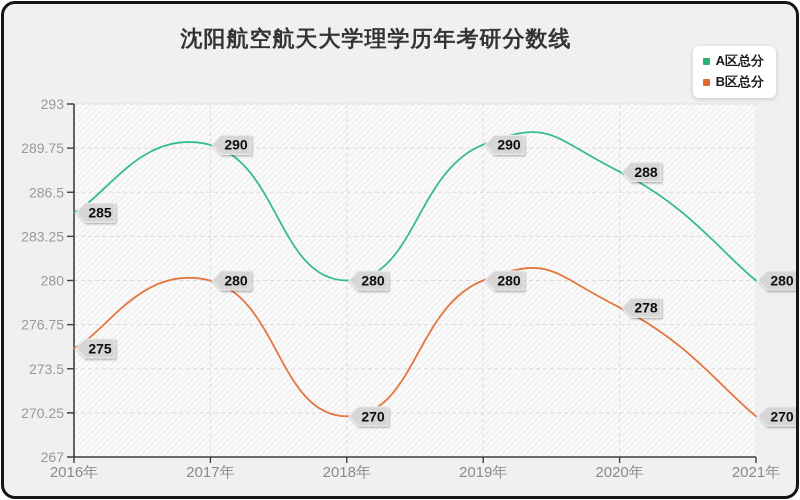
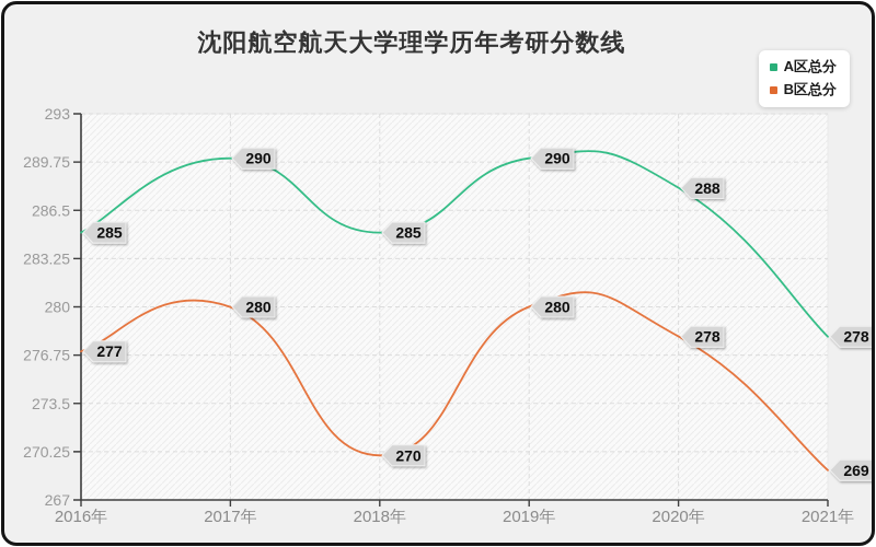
B区总分/2016年: 275 -> 277
A区总分/2018年: 280 -> 285
A区总分/2021年: 280 -> 278
B区总分/2021年: 270 -> 269
